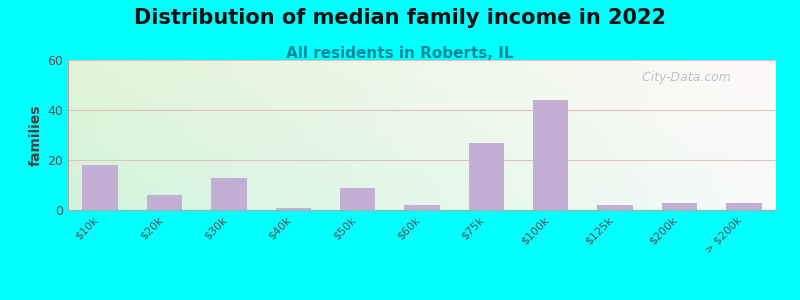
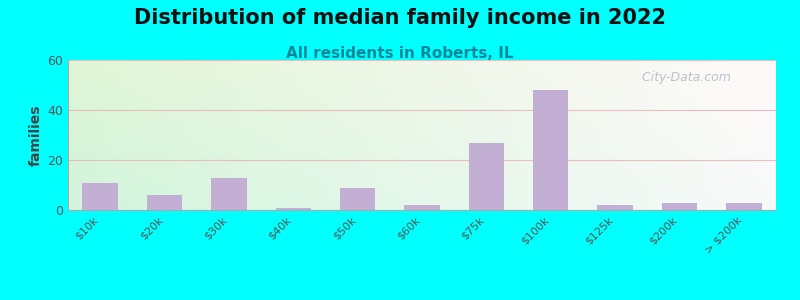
$10k: 18 -> 11
$100k: 44 -> 48
